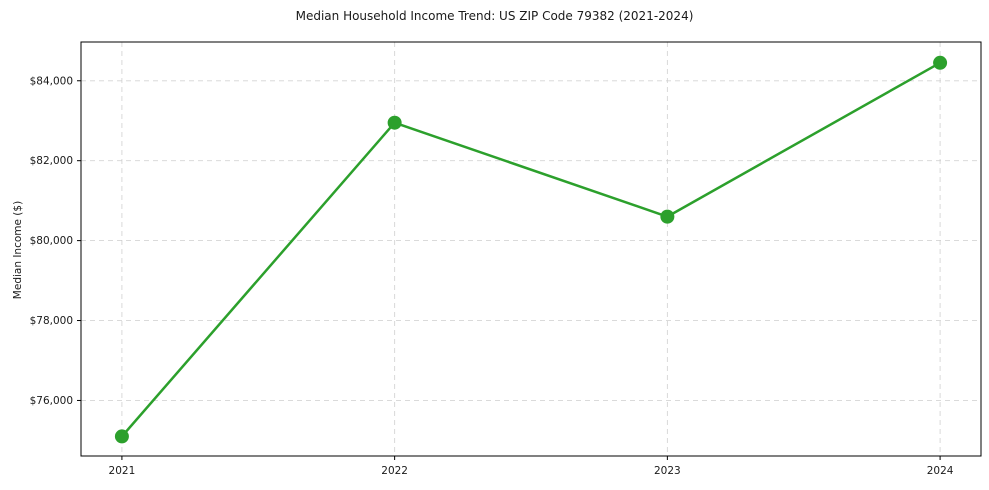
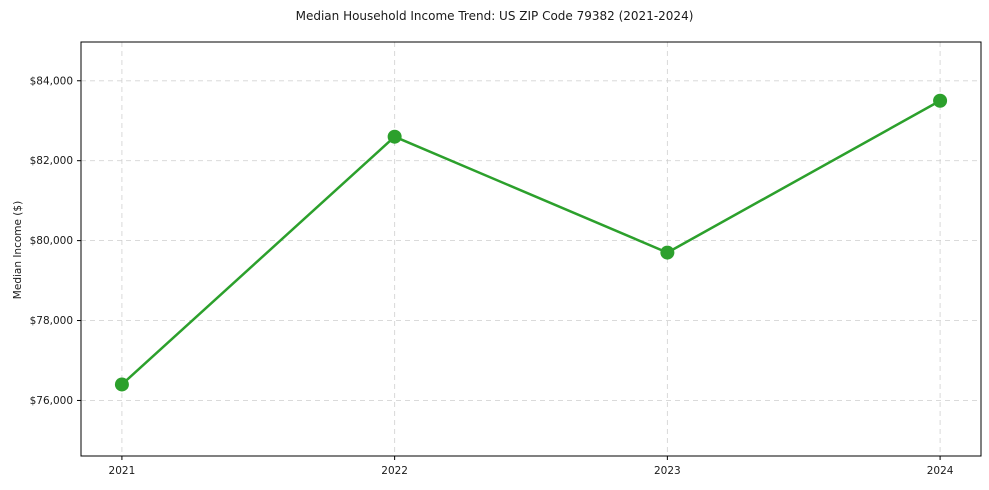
2021: $75100 -> $76400
2022: $83000 -> $82600
2023: $80600 -> $79700
2024: $84400 -> $83500
